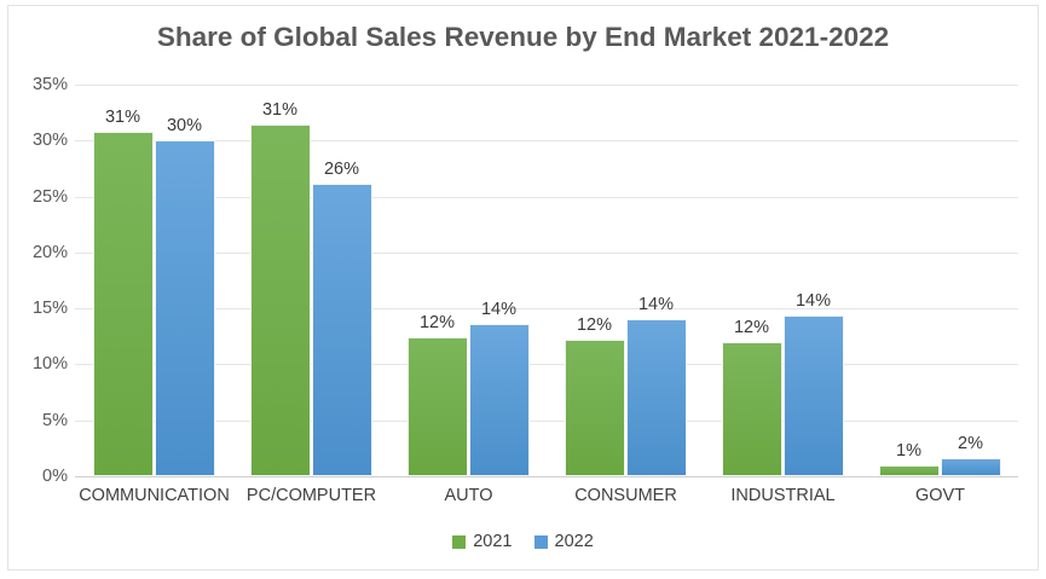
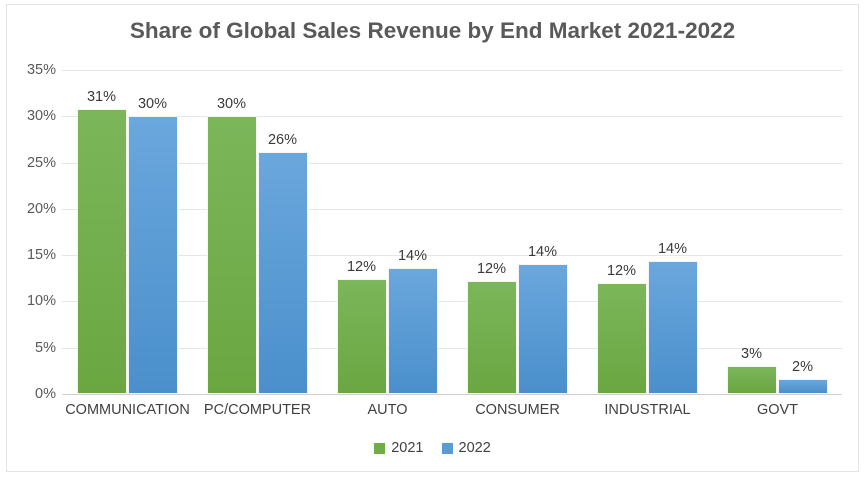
2021/PC/COMPUTER: 31% -> 30%
2021/GOVT: 1% -> 3%
